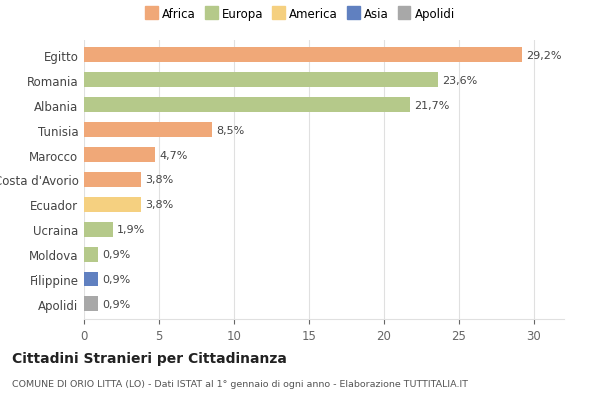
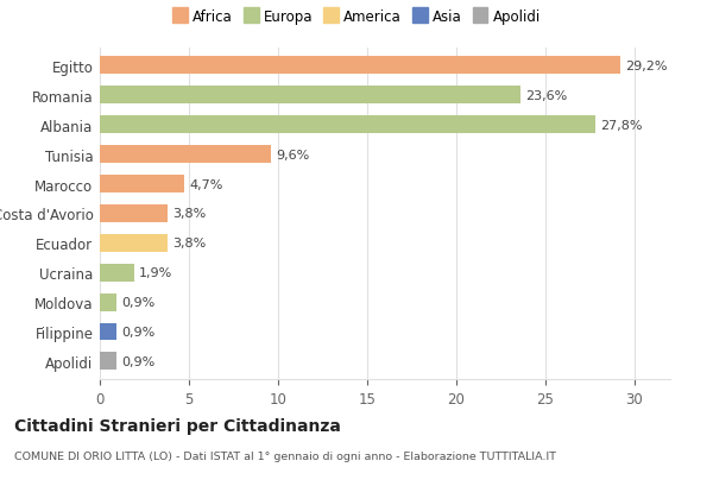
Albania: 21,7% -> 27,8%
Tunisia: 8,5% -> 9,6%
